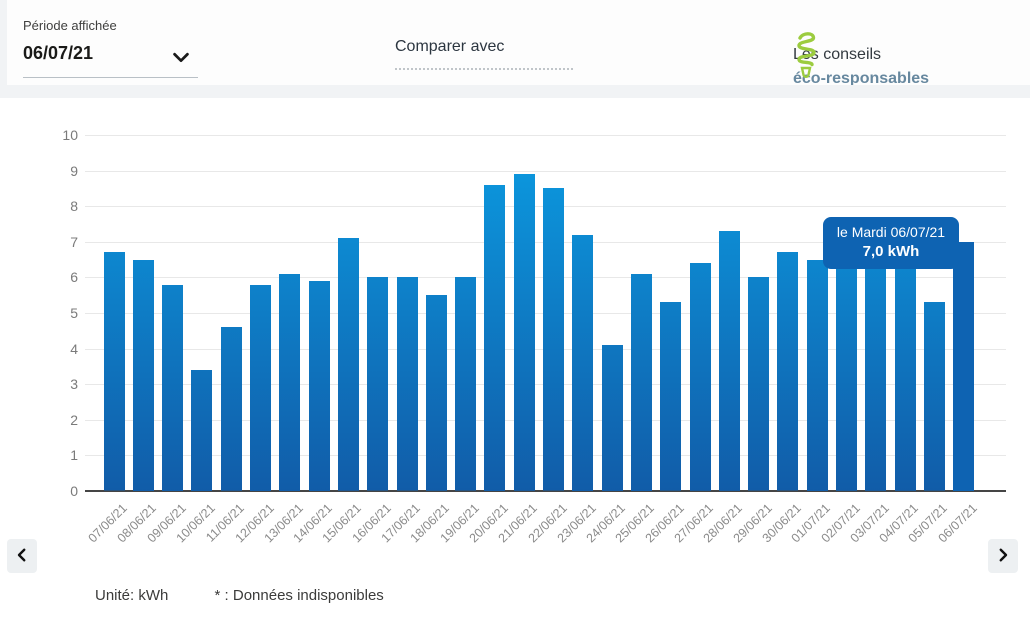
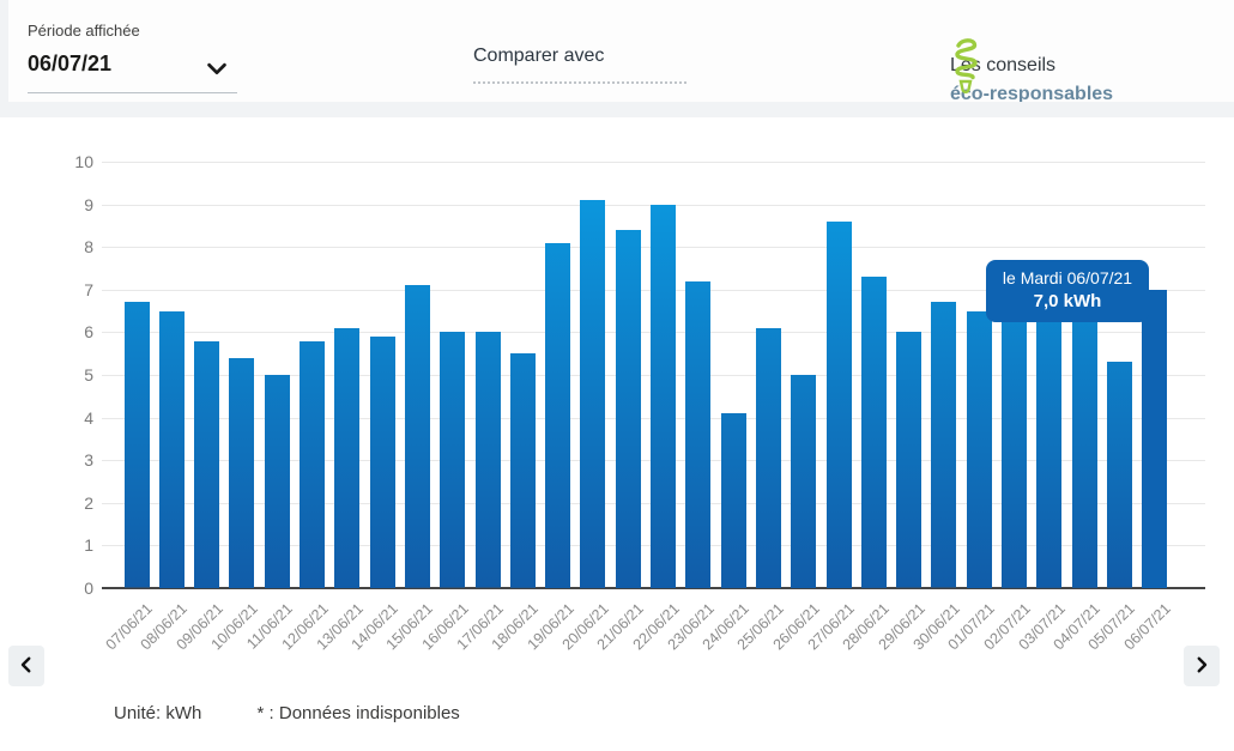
10/06/21: 3.4 -> 5.4
11/06/21: 4.6 -> 5.0
19/06/21: 6.0 -> 8.1
20/06/21: 8.6 -> 9.1
21/06/21: 8.9 -> 8.4
22/06/21: 8.5 -> 9.0
26/06/21: 5.3 -> 5.0
27/06/21: 6.4 -> 8.6
